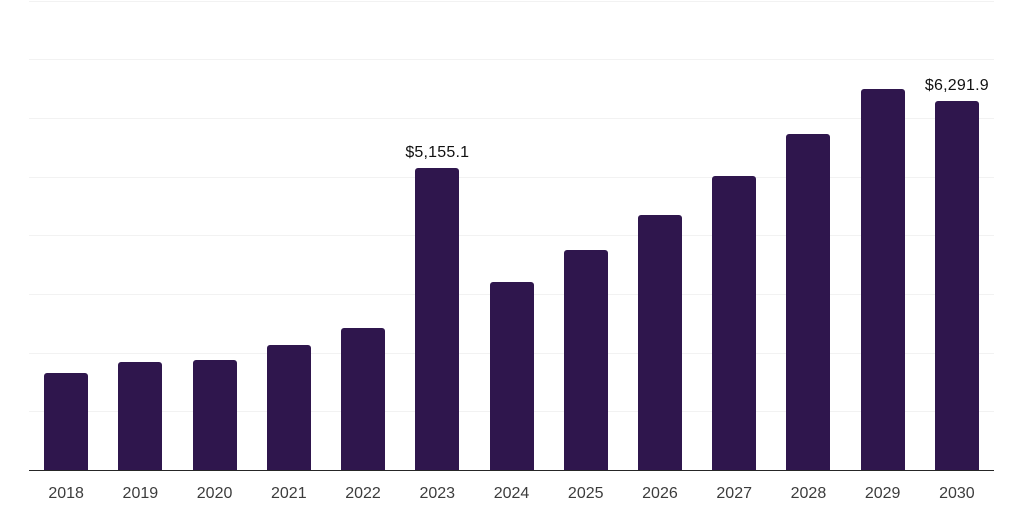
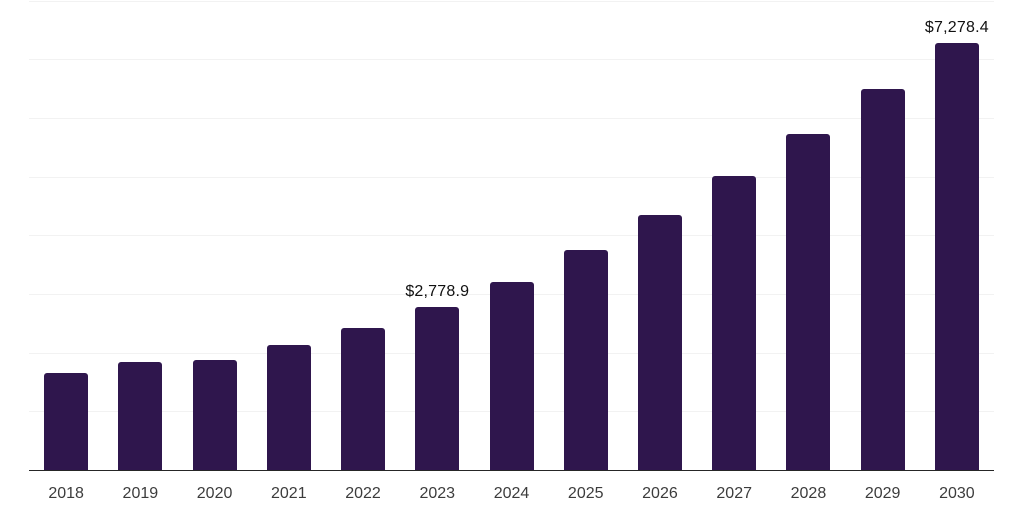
2023: $5,155.1 -> $2,778.9
2030: $6,291.9 -> $7,278.4
